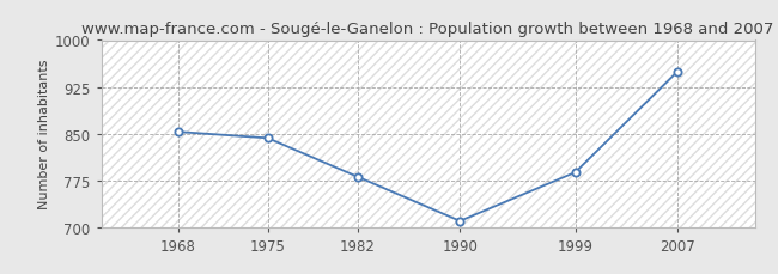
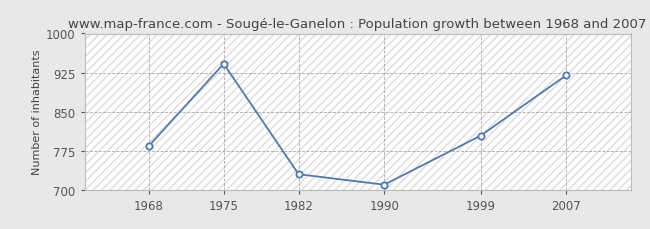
1968: 853 -> 784
1975: 843 -> 942
1982: 781 -> 730
1999: 788 -> 804
2007: 950 -> 920
